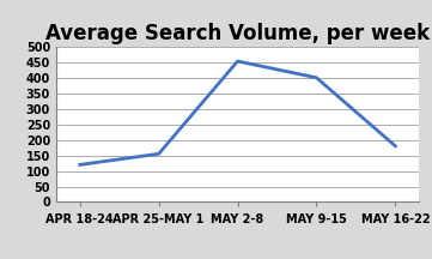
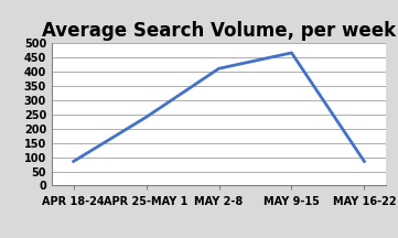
APR 18-24: 120 -> 85
APR 25-MAY 1: 155 -> 240
MAY 2-8: 453 -> 410
MAY 9-15: 400 -> 465
MAY 16-22: 180 -> 85
